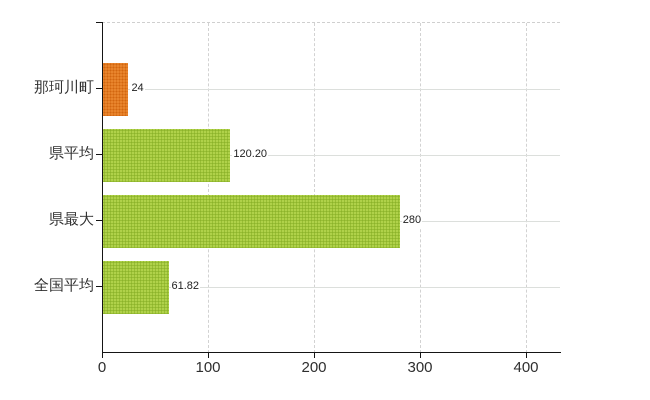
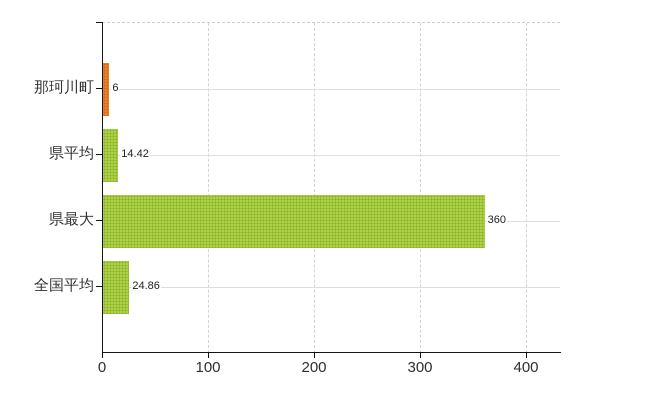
那珂川町: 24 -> 6
県平均: 120.20 -> 14.42
県最大: 280 -> 360
全国平均: 61.82 -> 24.86
